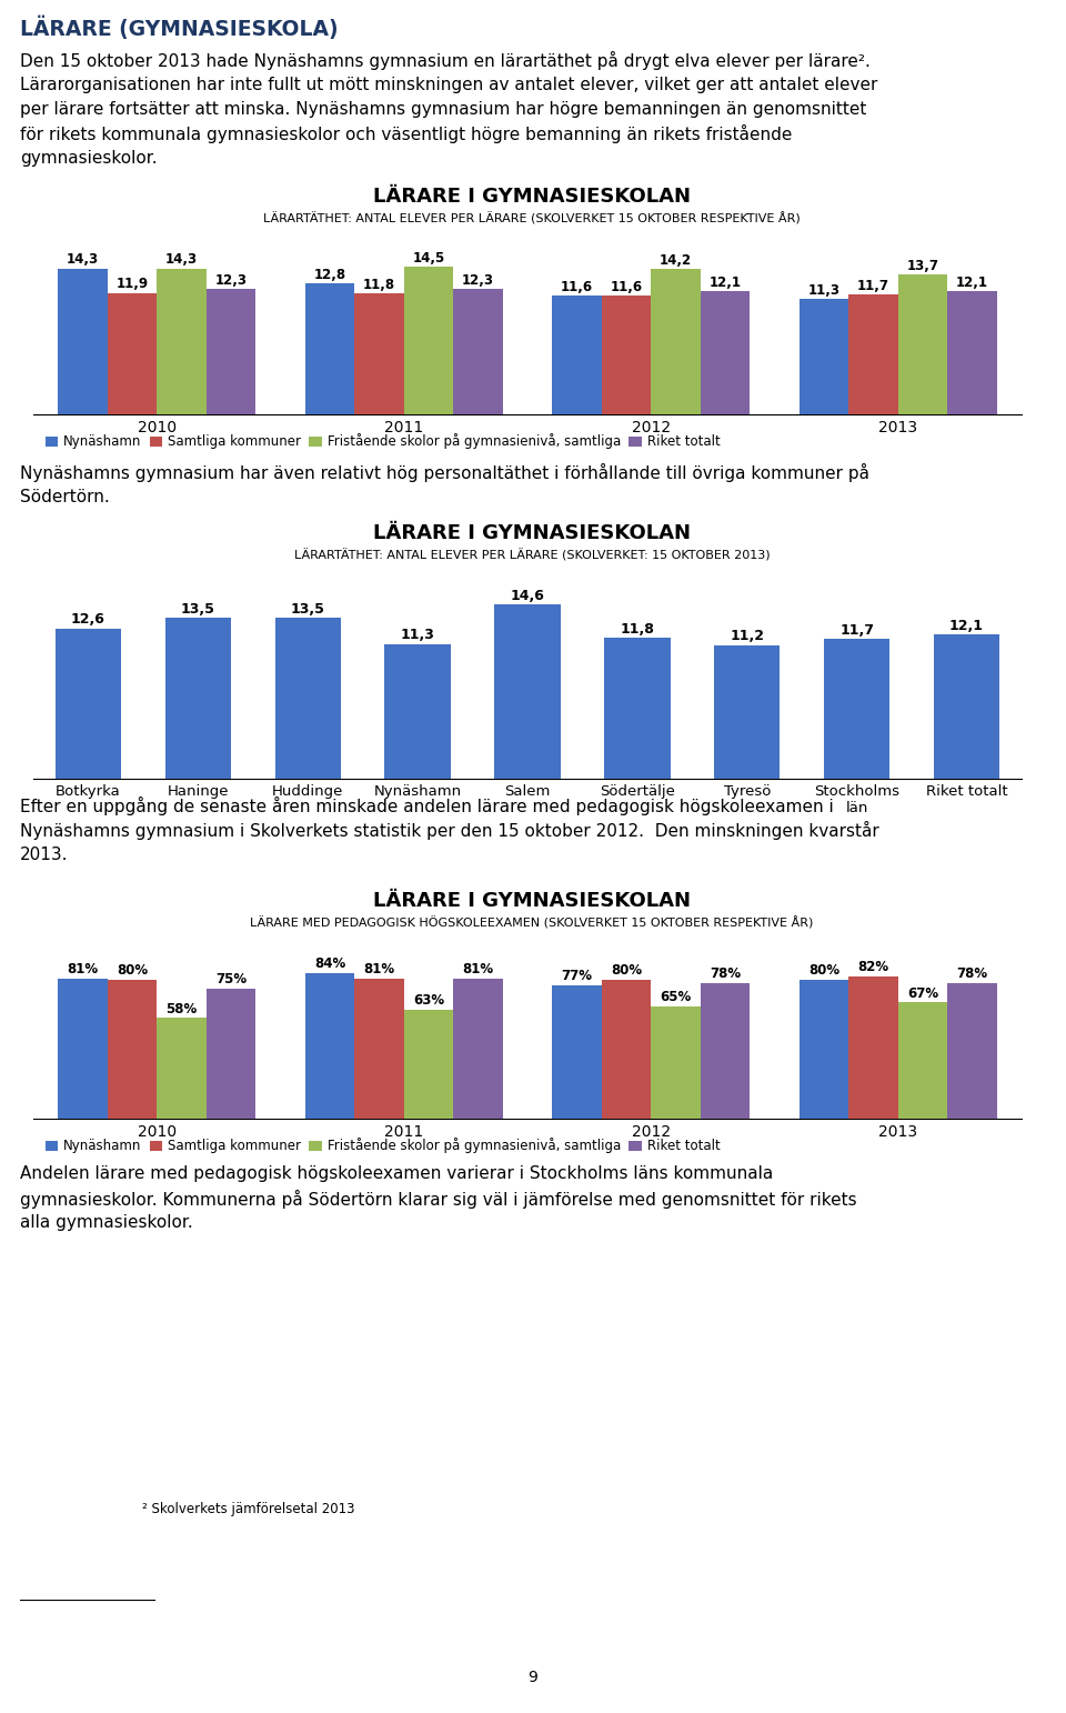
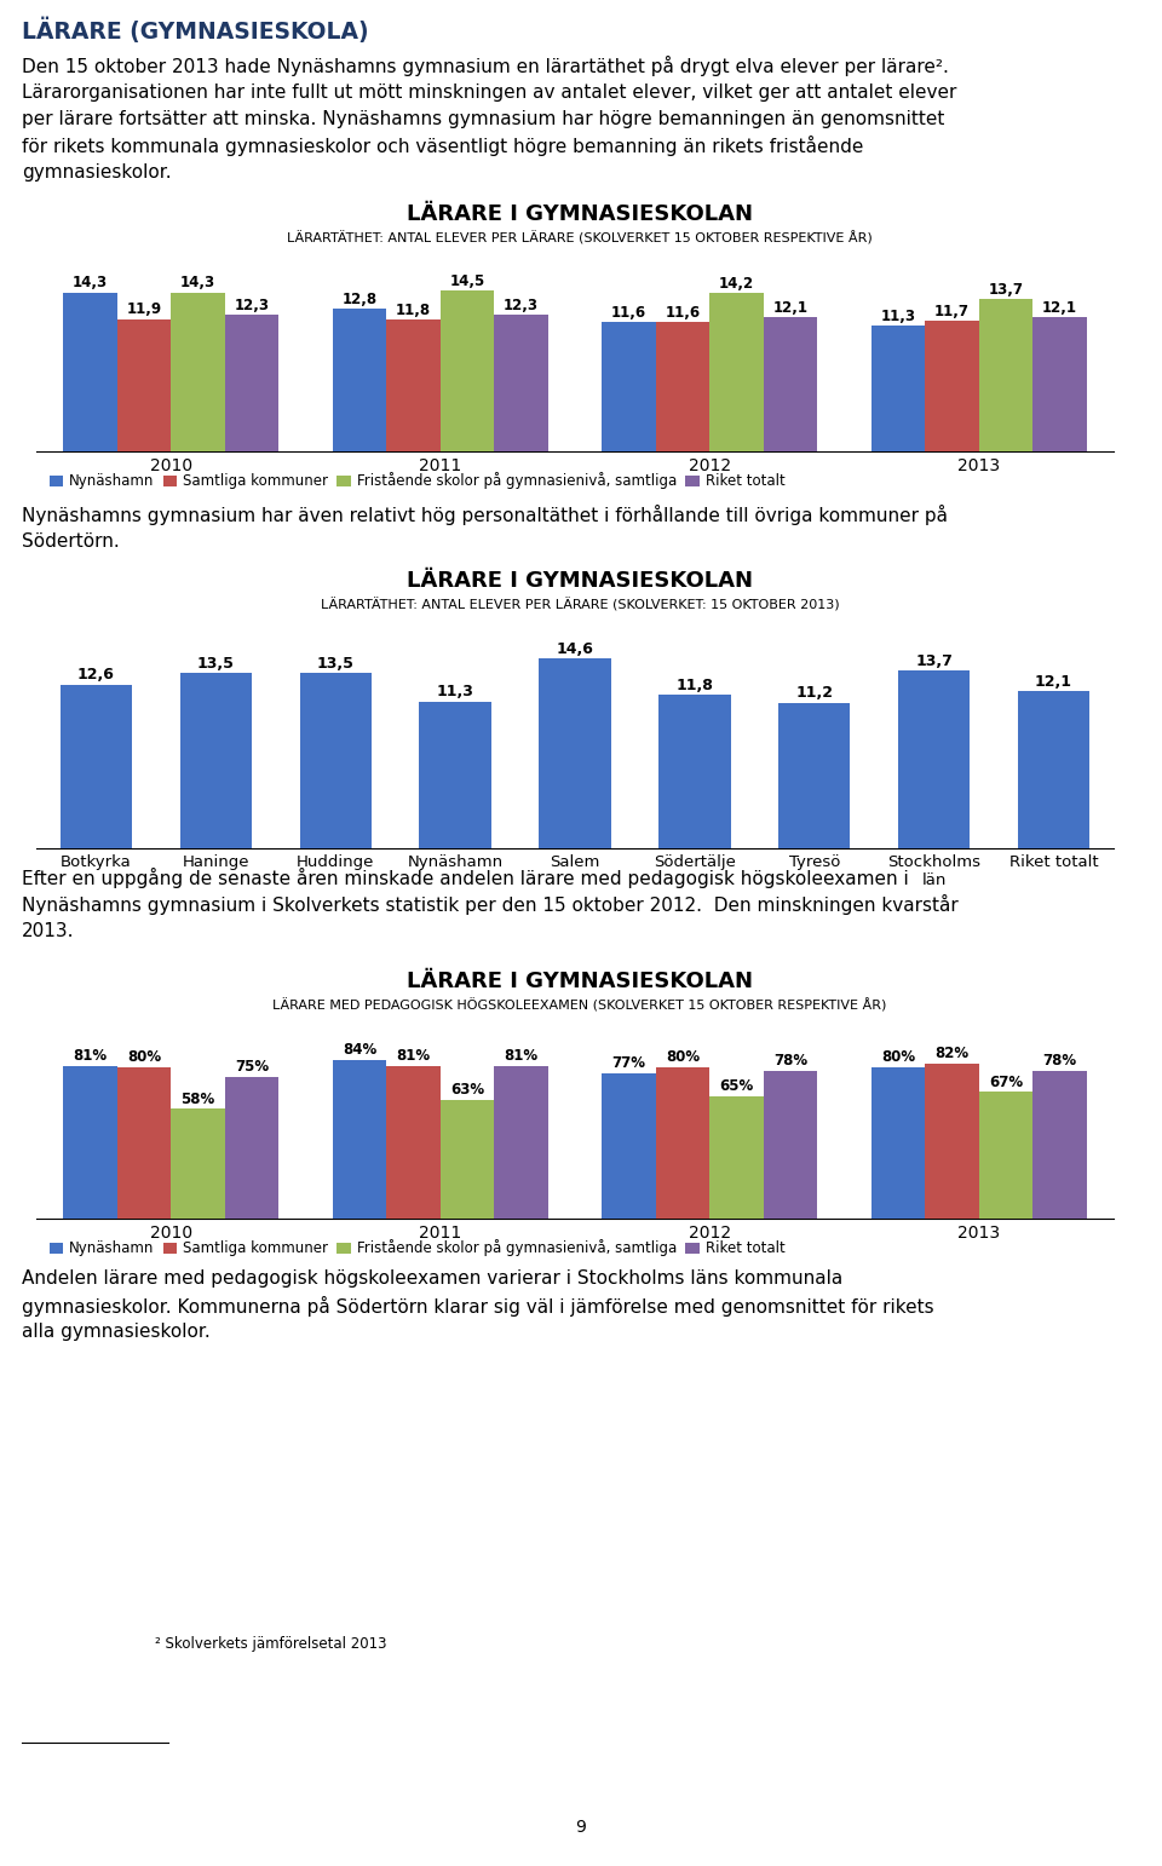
Stockholms län: 11,7 -> 13,7
